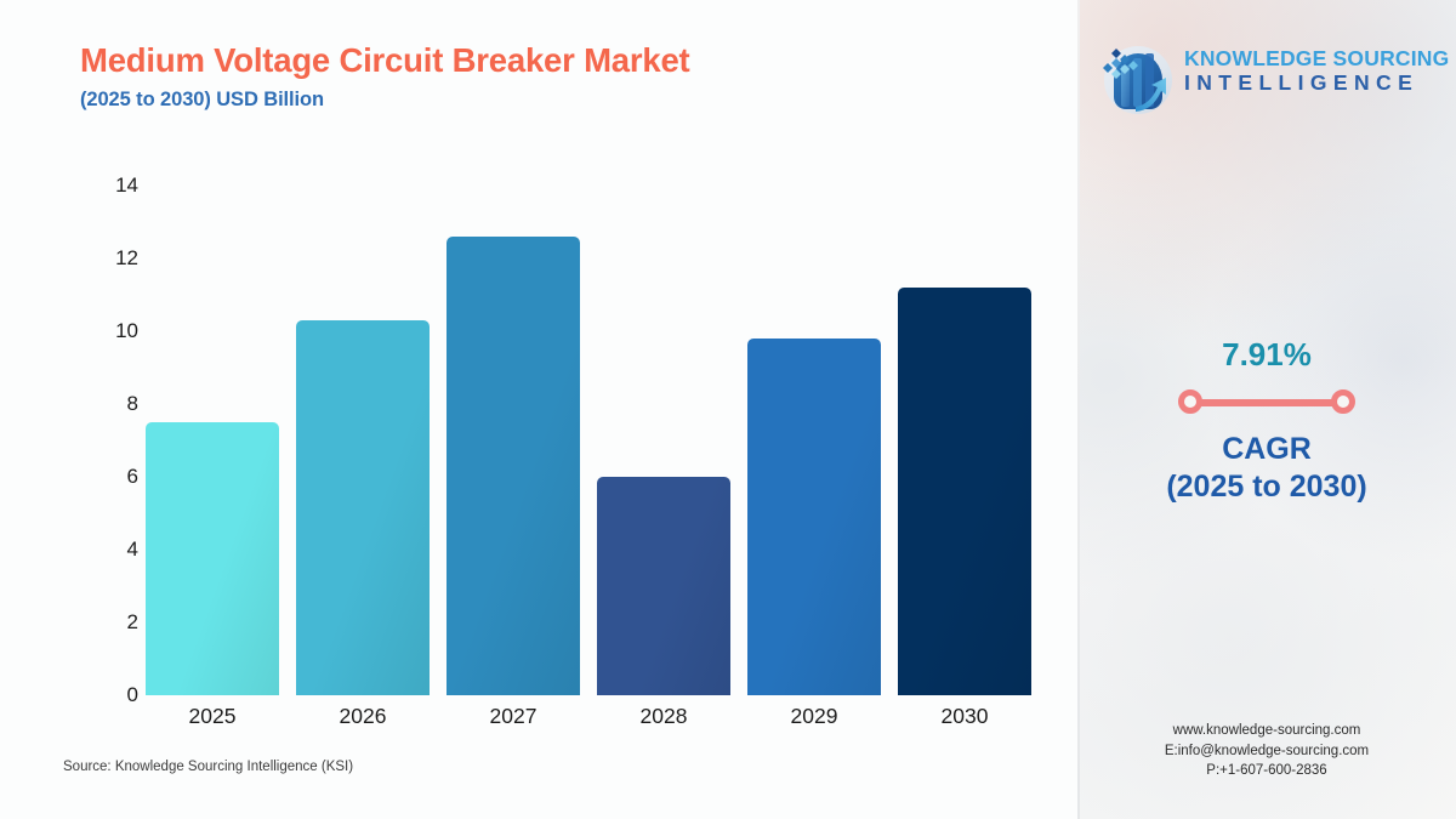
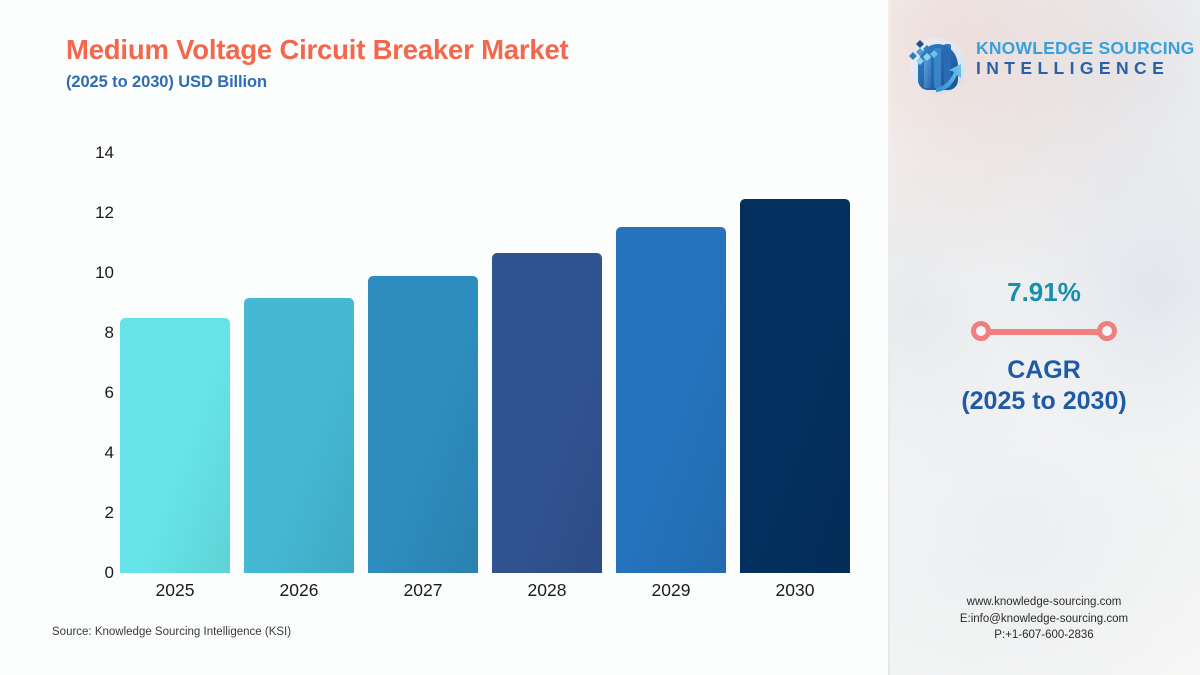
2025: 7.5 -> 8.5
2026: 10.3 -> 9.2
2027: 12.6 -> 9.9
2028: 6.0 -> 10.7
2029: 9.8 -> 11.5
2030: 11.2 -> 12.5
